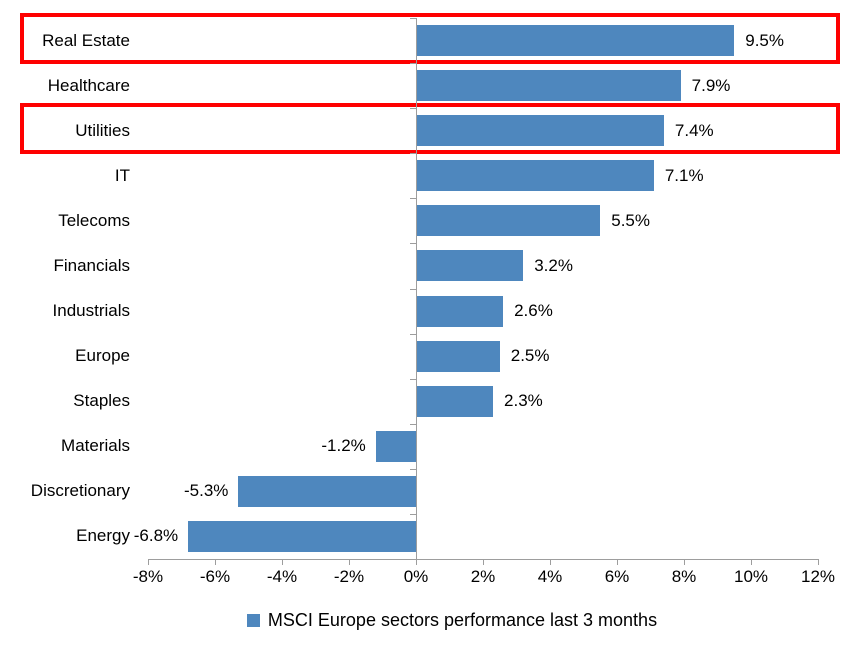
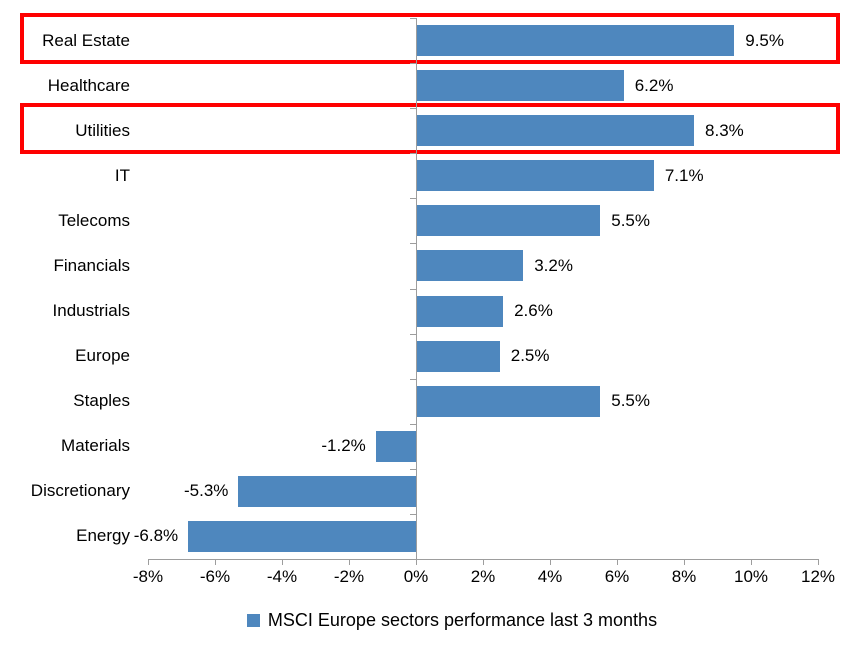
Healthcare: 7.9% -> 6.2%
Utilities: 7.4% -> 8.3%
Staples: 2.3% -> 5.5%
